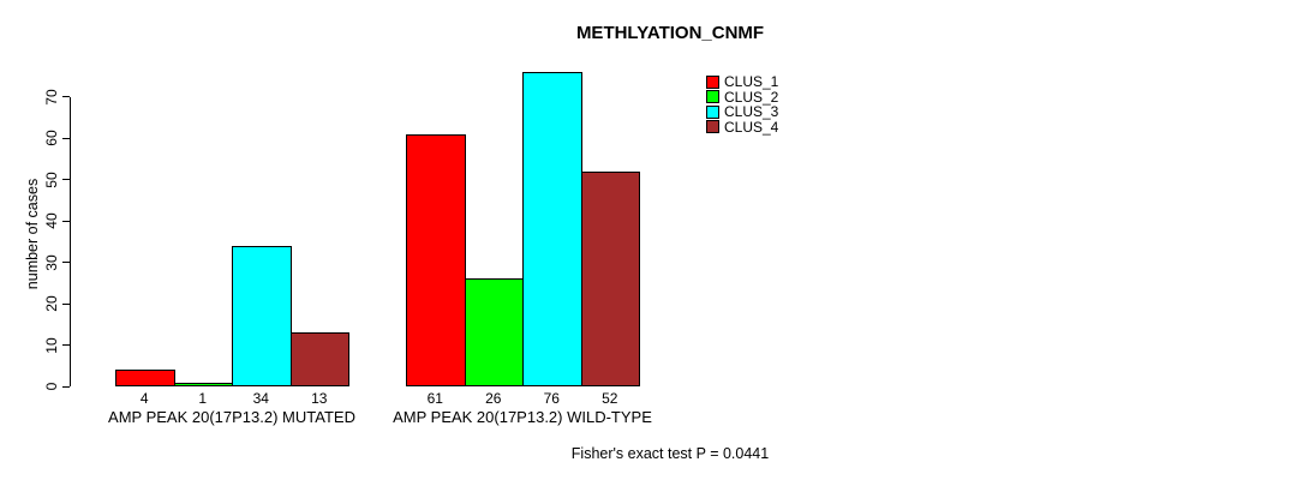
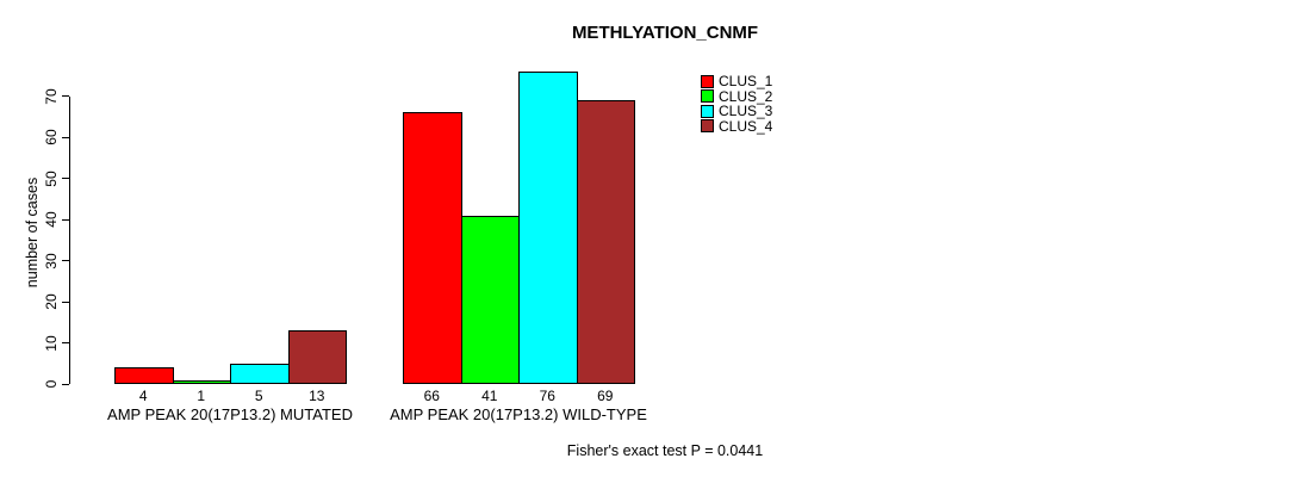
CLUS_3/AMP PEAK 20(17P13.2) MUTATED: 34 -> 5
CLUS_1/AMP PEAK 20(17P13.2) WILD-TYPE: 61 -> 66
CLUS_2/AMP PEAK 20(17P13.2) WILD-TYPE: 26 -> 41
CLUS_4/AMP PEAK 20(17P13.2) WILD-TYPE: 52 -> 69
